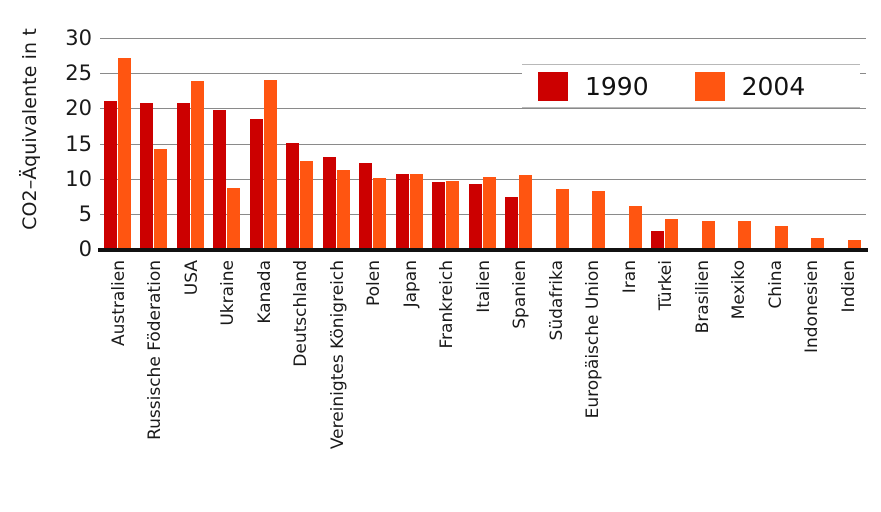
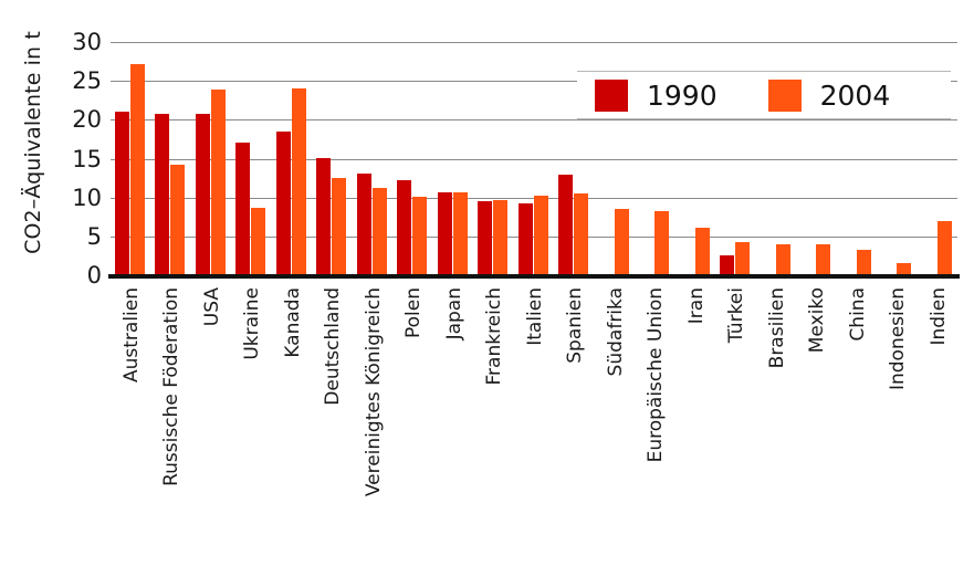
1990/Ukraine: 20 -> 17
1990/Spanien: 7 -> 13
2004/Indien: 1 -> 7
